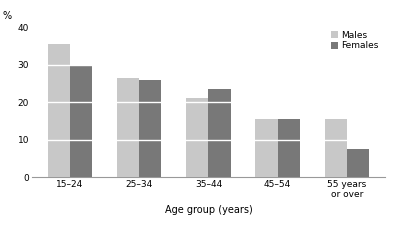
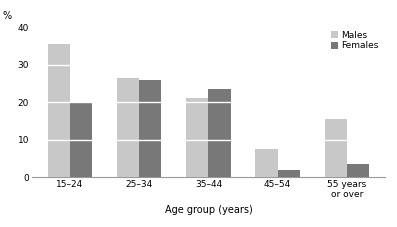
Females/15–24: 30.0 -> 20.0
Males/45–54: 15.5 -> 7.5
Females/45–54: 15.5 -> 2.0
Females/55 years or over: 7.5 -> 3.5
